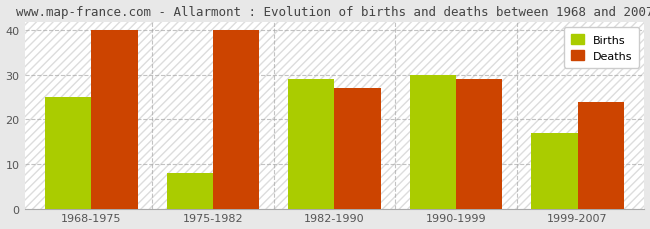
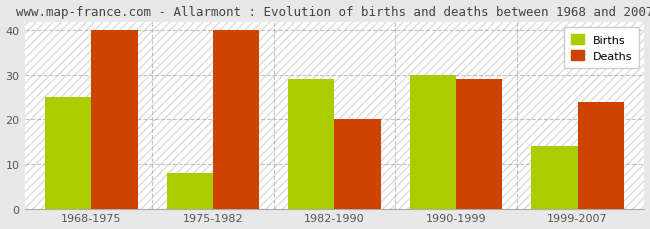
Deaths/1982-1990: 27 -> 20
Births/1999-2007: 17 -> 14
